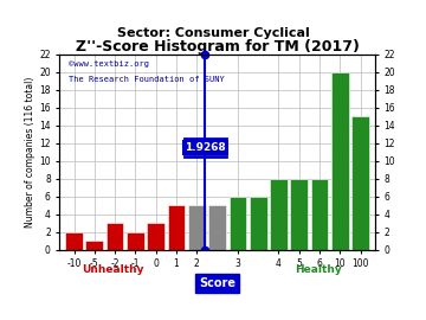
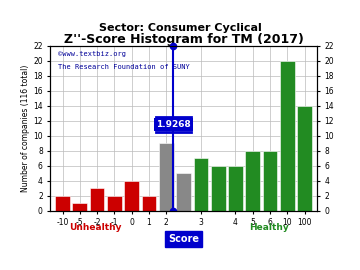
0: 3 -> 4
1: 5 -> 2
2: 5 -> 9
3: 6 -> 7
4: 8 -> 6
100: 15 -> 14
